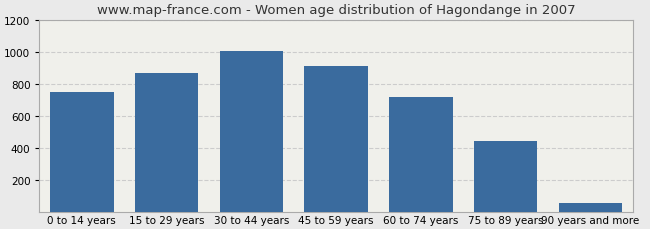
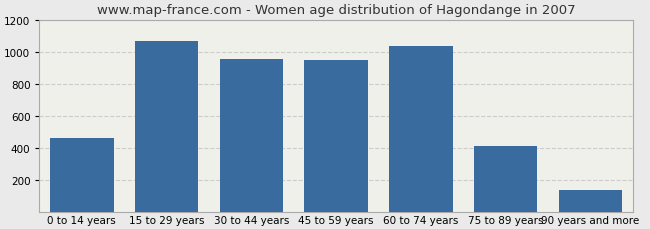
0 to 14 years: 750 -> 460
15 to 29 years: 870 -> 1070
30 to 44 years: 1000 -> 960
45 to 59 years: 910 -> 950
60 to 74 years: 720 -> 1040
75 to 89 years: 450 -> 410
90 years and more: 60 -> 140
